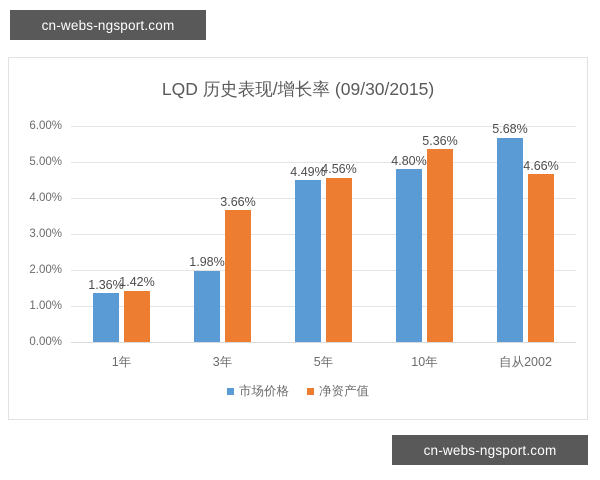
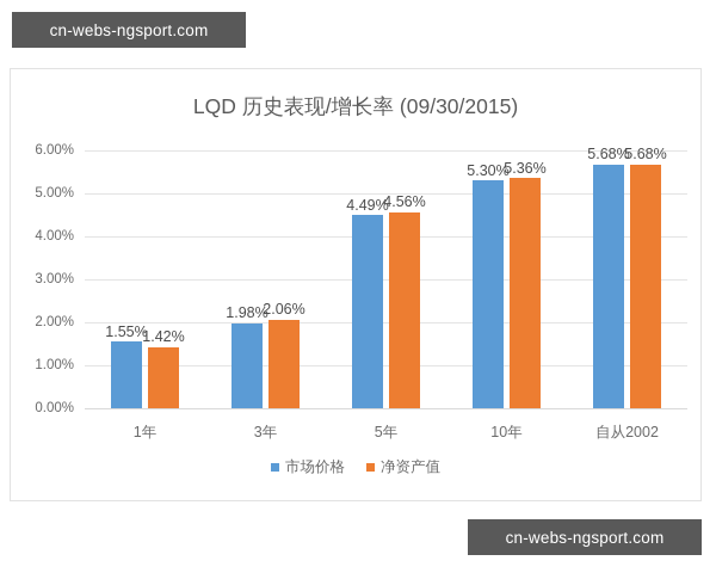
市场价格/1年: 1.36% -> 1.55%
净资产值/3年: 3.66% -> 2.06%
市场价格/10年: 4.80% -> 5.30%
净资产值/自从2002: 4.66% -> 5.68%
